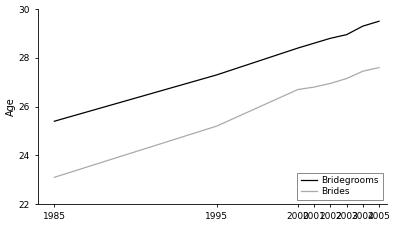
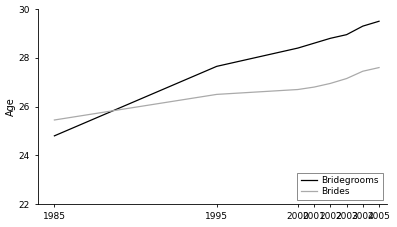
Bridegrooms/1985: 25.40 -> 24.80
Brides/1985: 23.10 -> 25.45
Bridegrooms/1995: 27.30 -> 27.65
Brides/1995: 25.20 -> 26.50
